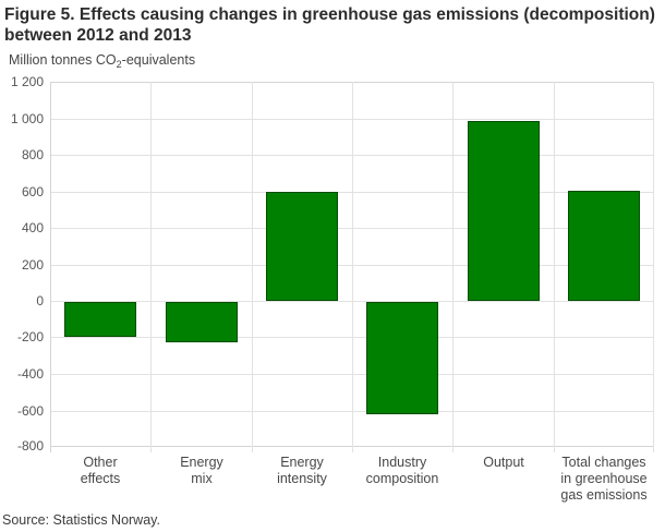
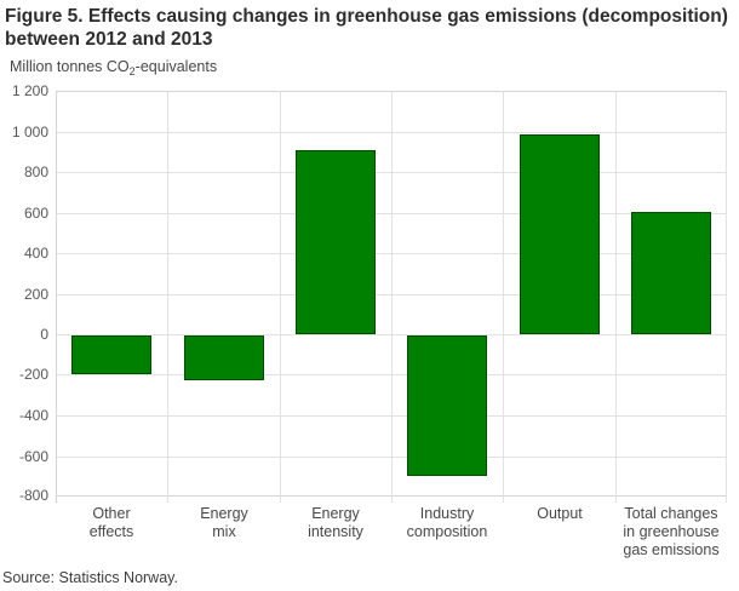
Energy intensity: 600 -> 910
Industry composition: -620 -> -690
